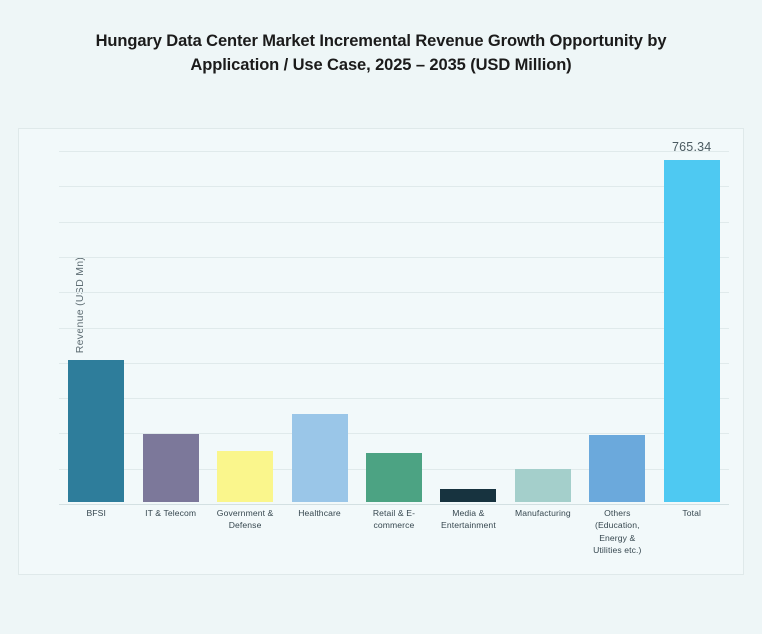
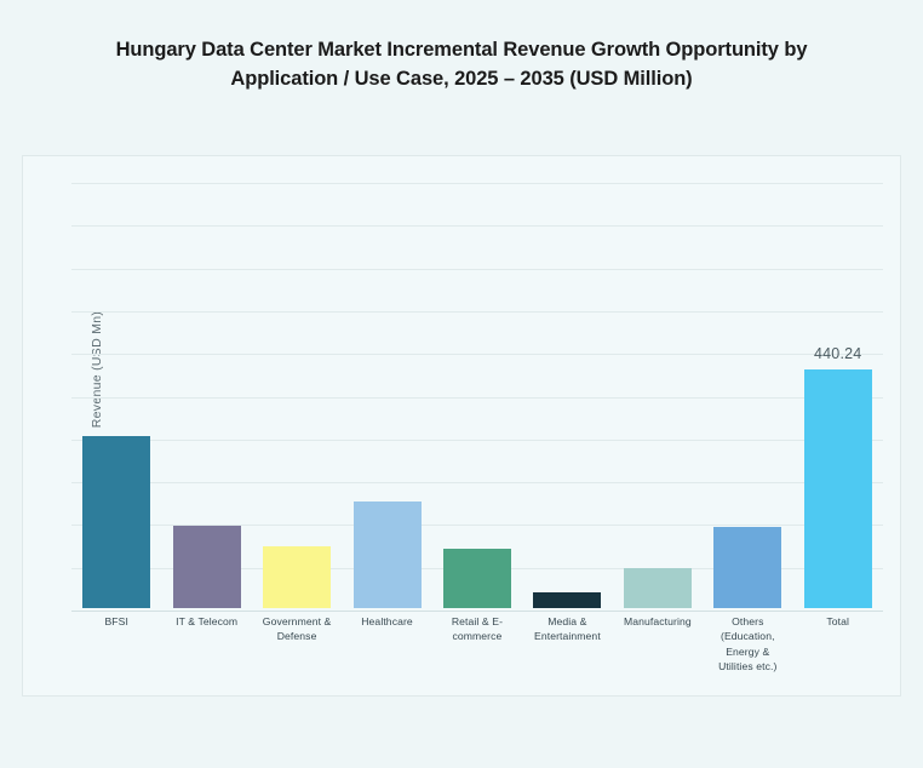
Total: 765.34 -> 440.24
